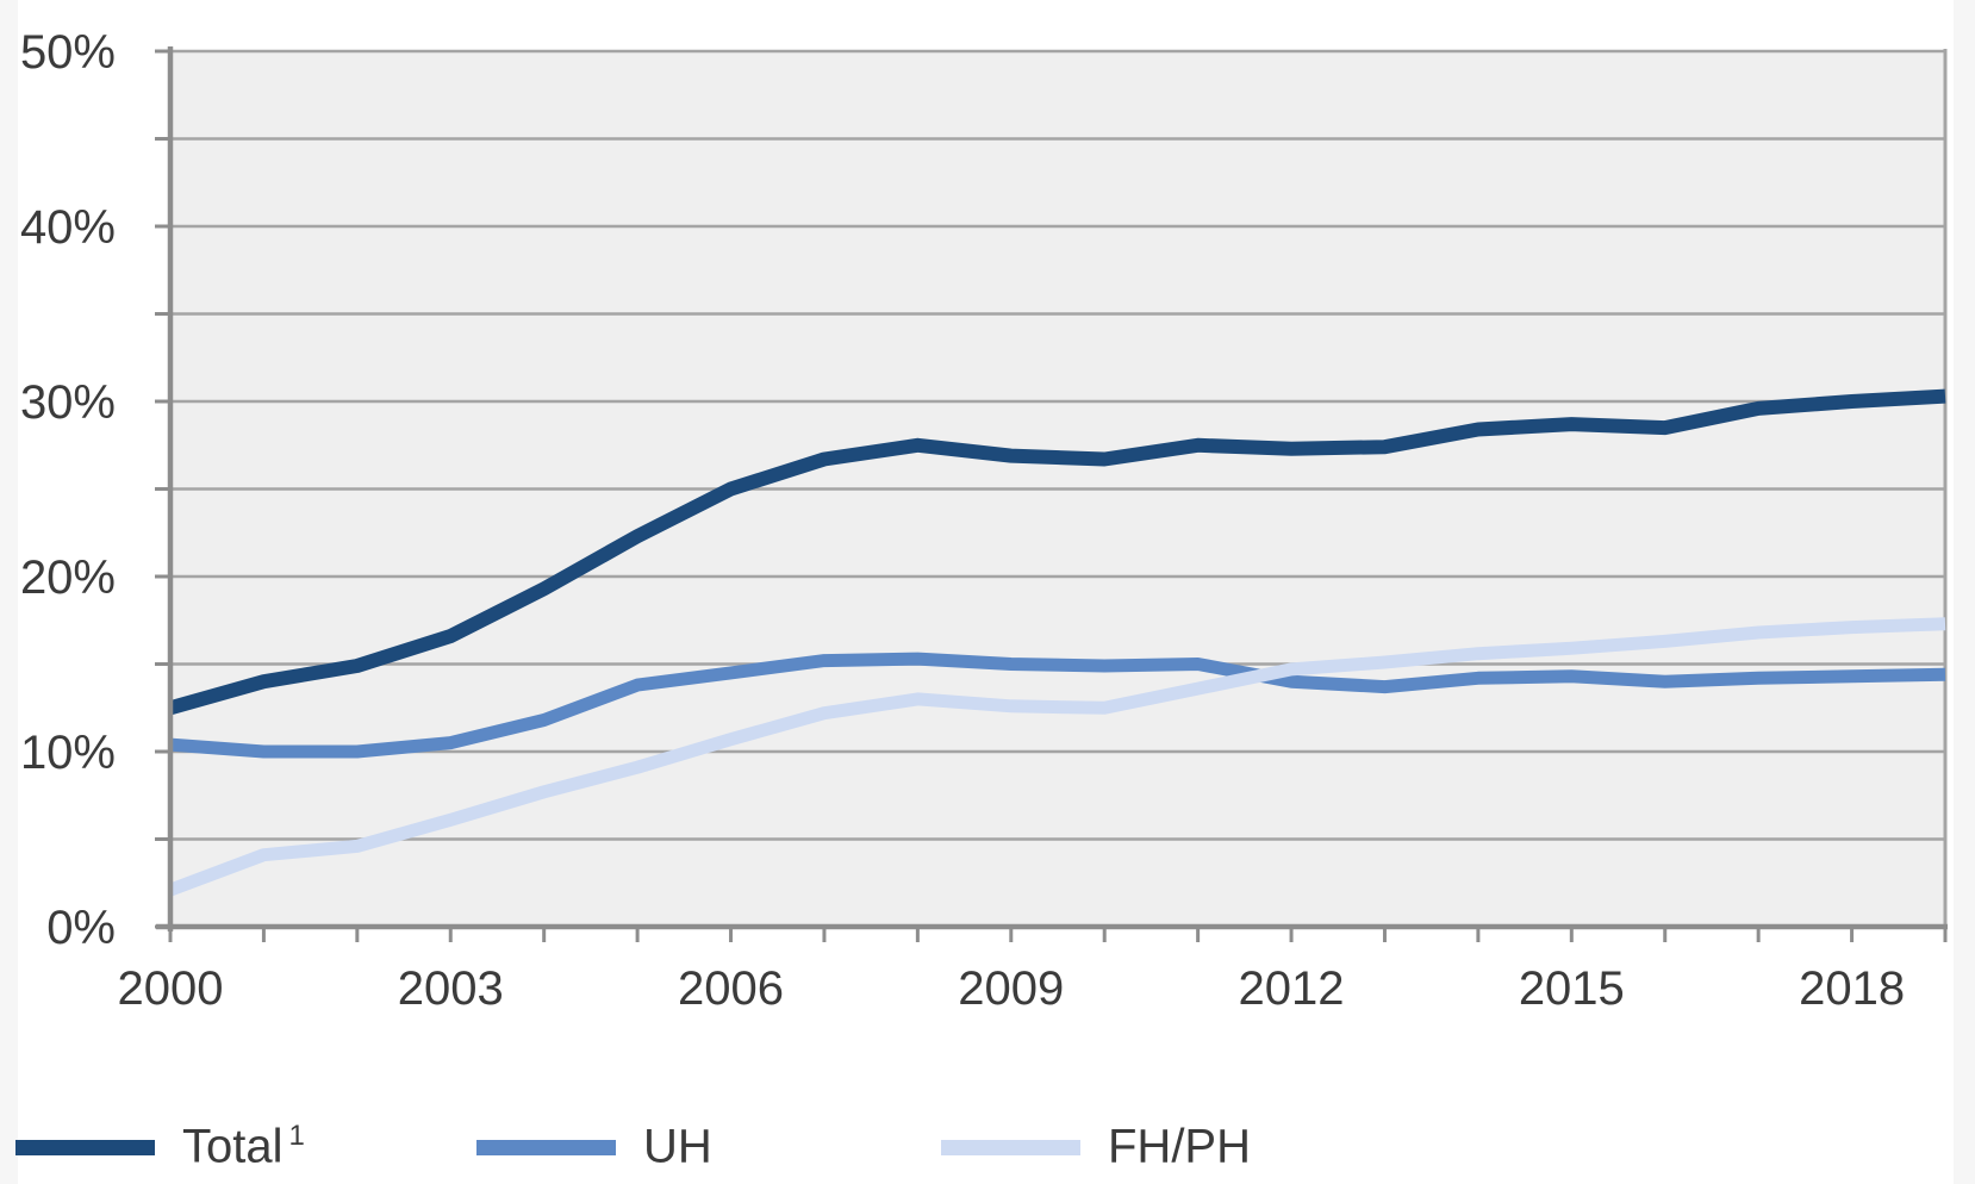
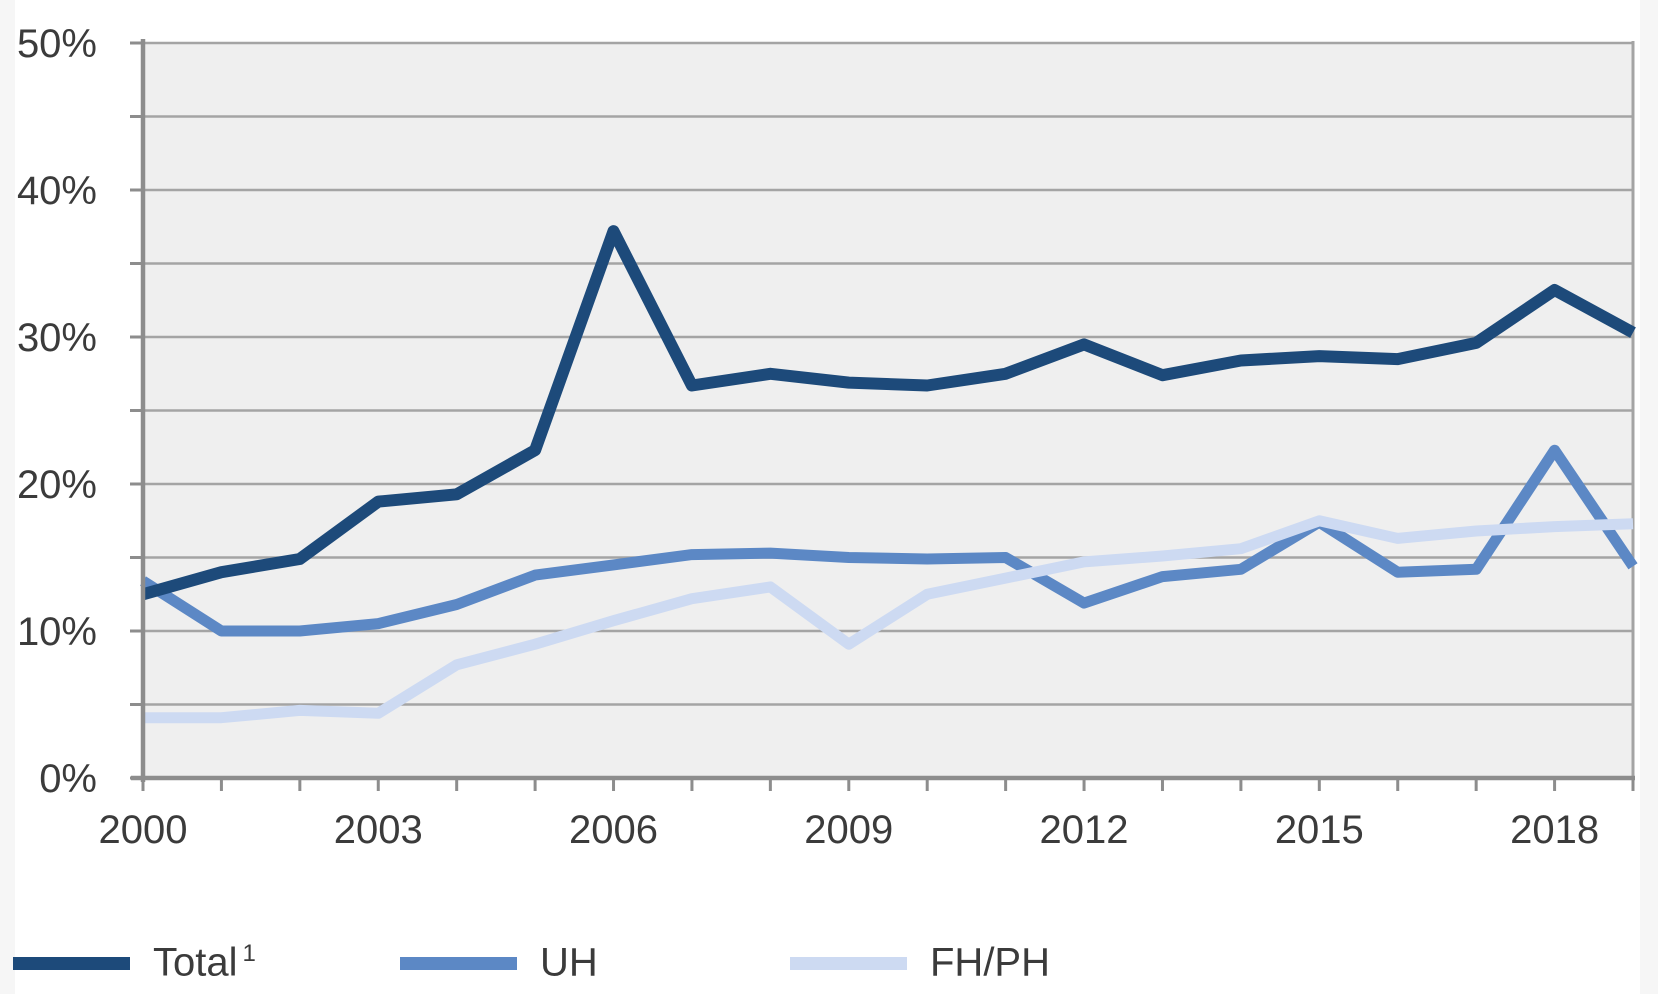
UH/2000: 10.4% -> 13.4%
FH/PH/2000: 2.1% -> 4.1%
Total/2003: 16.6% -> 18.8%
FH/PH/2003: 6.1% -> 4.4%
Total/2006: 25.0% -> 37.2%
FH/PH/2009: 12.6% -> 9.1%
Total/2012: 27.3% -> 29.5%
UH/2012: 14.0% -> 11.9%
UH/2015: 14.3% -> 17.4%
FH/PH/2015: 15.9% -> 17.5%
Total/2018: 30.0% -> 33.2%
UH/2018: 14.3% -> 22.3%
